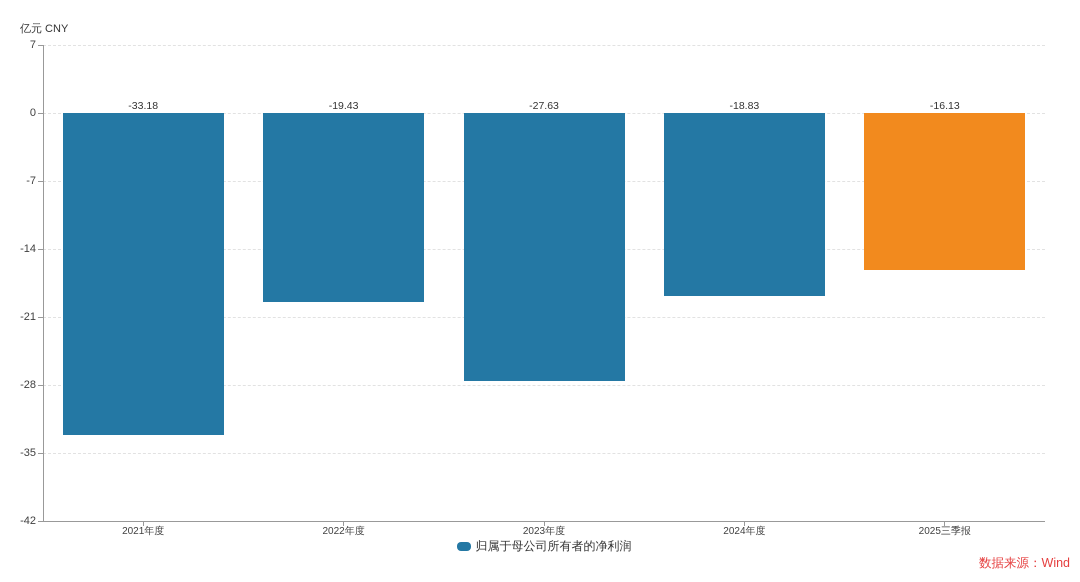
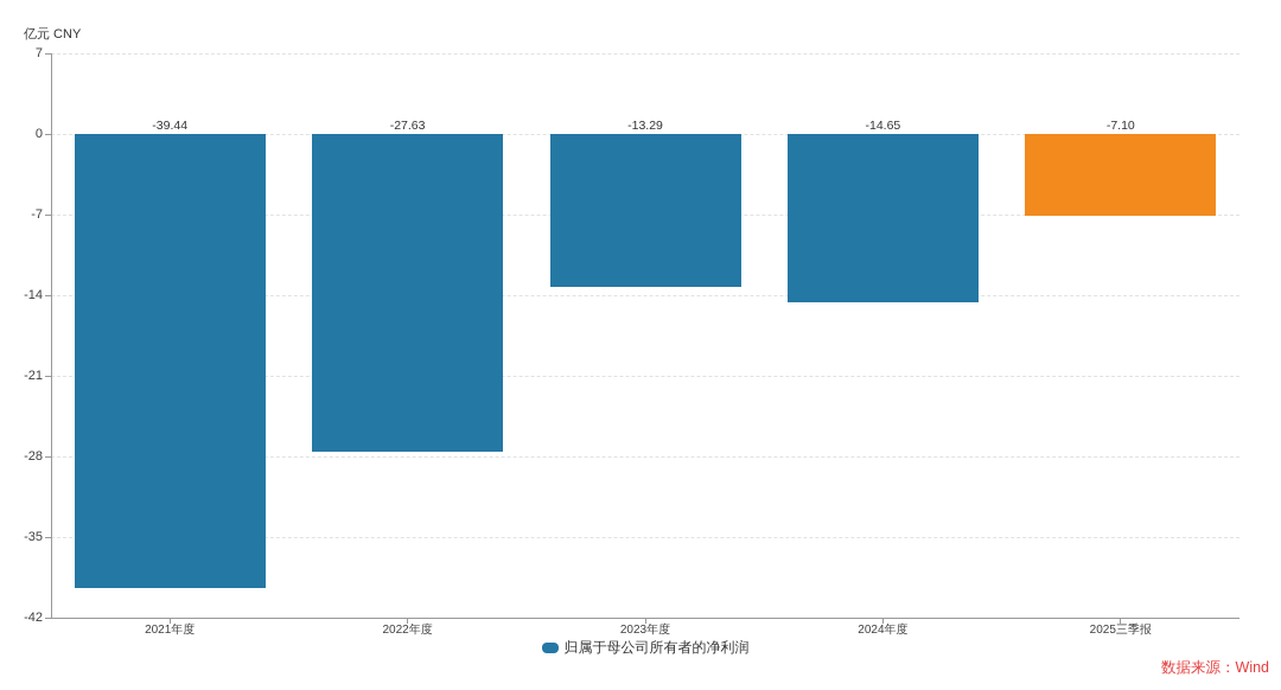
2021年度: -33.18 -> -39.44
2022年度: -19.43 -> -27.63
2023年度: -27.63 -> -13.29
2024年度: -18.83 -> -14.65
2025三季报: -16.13 -> -7.10
